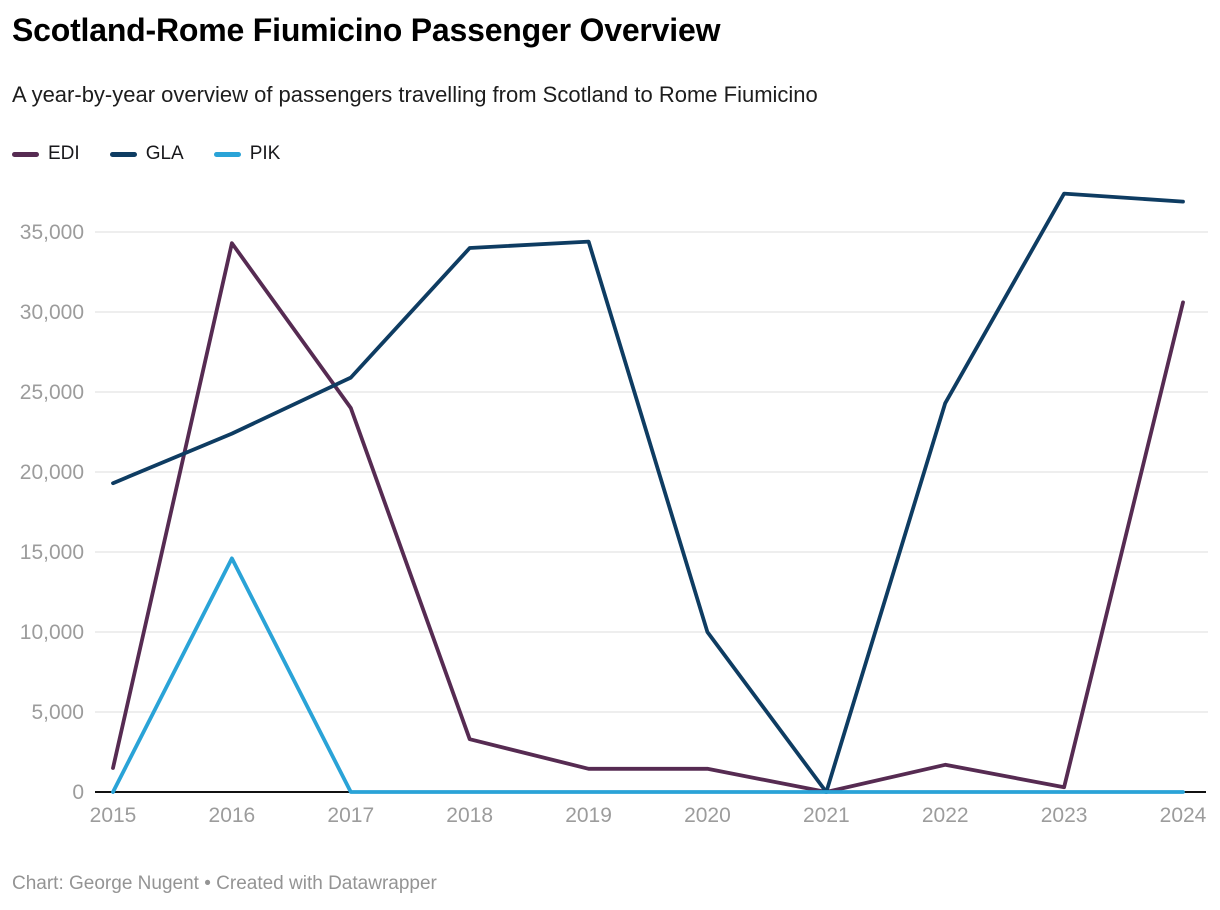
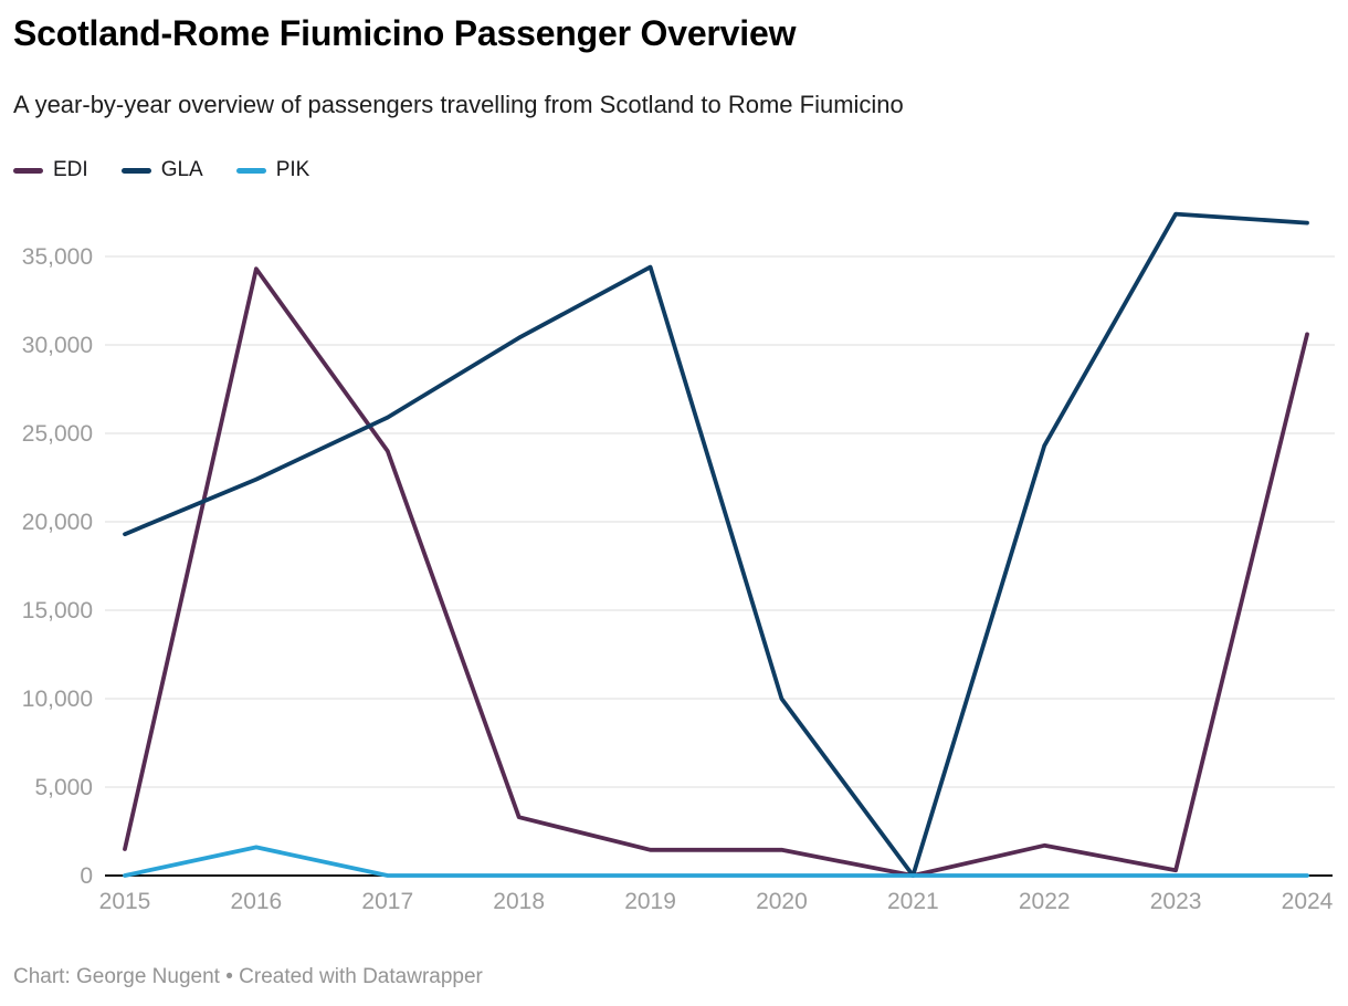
PIK/2016: 14600 -> 1600
GLA/2018: 34000 -> 30400
